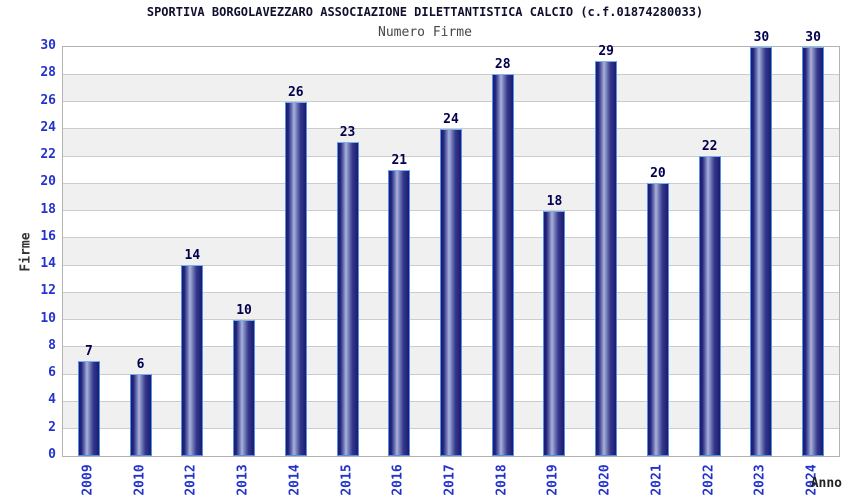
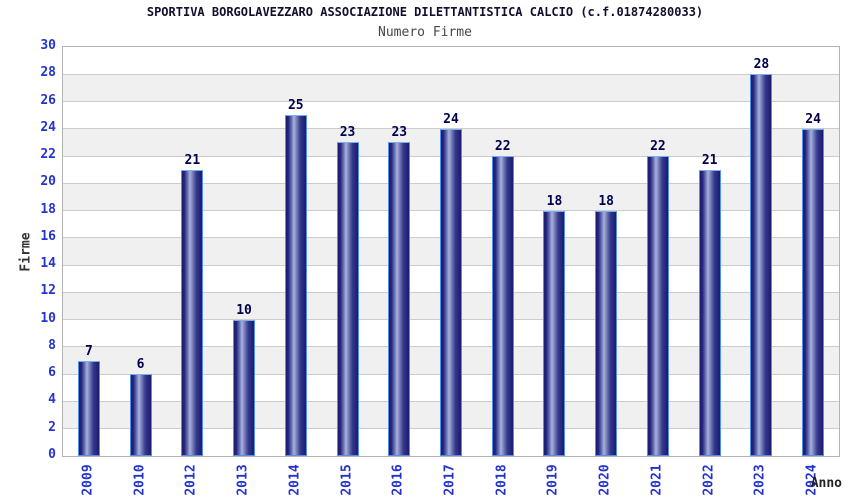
2012: 14 -> 21
2014: 26 -> 25
2016: 21 -> 23
2018: 28 -> 22
2020: 29 -> 18
2021: 20 -> 22
2022: 22 -> 21
2023: 30 -> 28
2024: 30 -> 24
